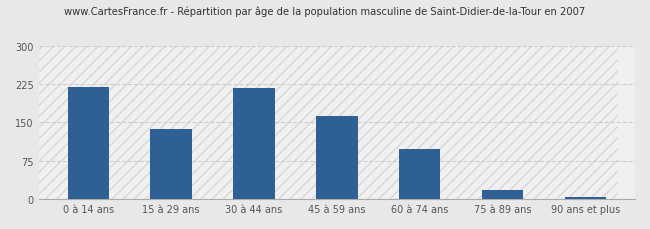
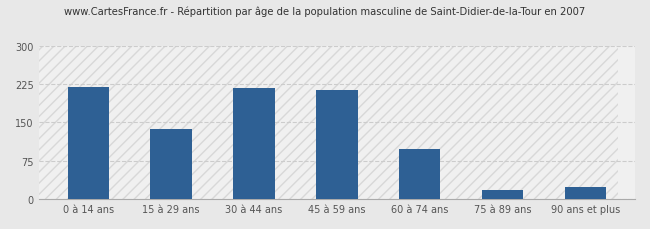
45 à 59 ans: 162 -> 214
90 ans et plus: 5 -> 24
